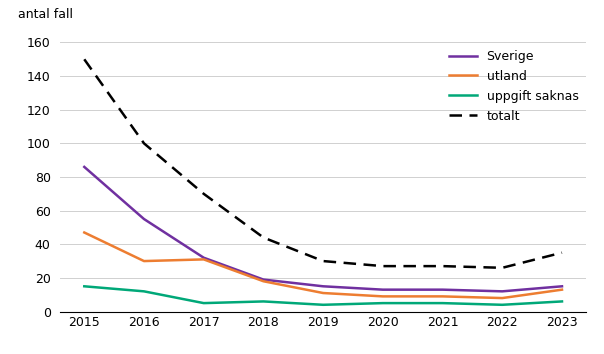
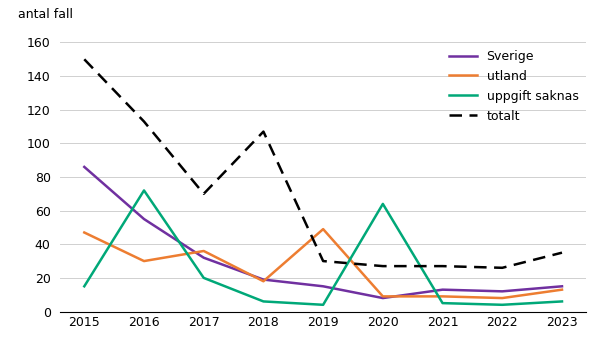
uppgift saknas/2016: 12 -> 72
totalt/2016: 100 -> 113
utland/2017: 31 -> 36
uppgift saknas/2017: 5 -> 20
totalt/2018: 44 -> 107
utland/2019: 11 -> 49
Sverige/2020: 13 -> 8
uppgift saknas/2020: 5 -> 64
